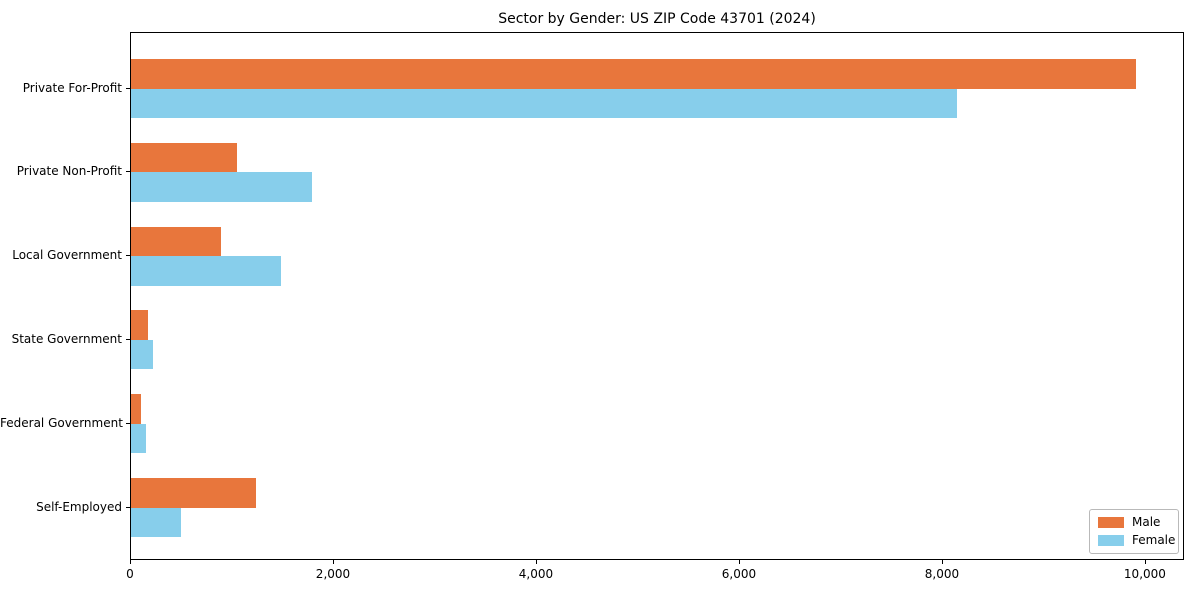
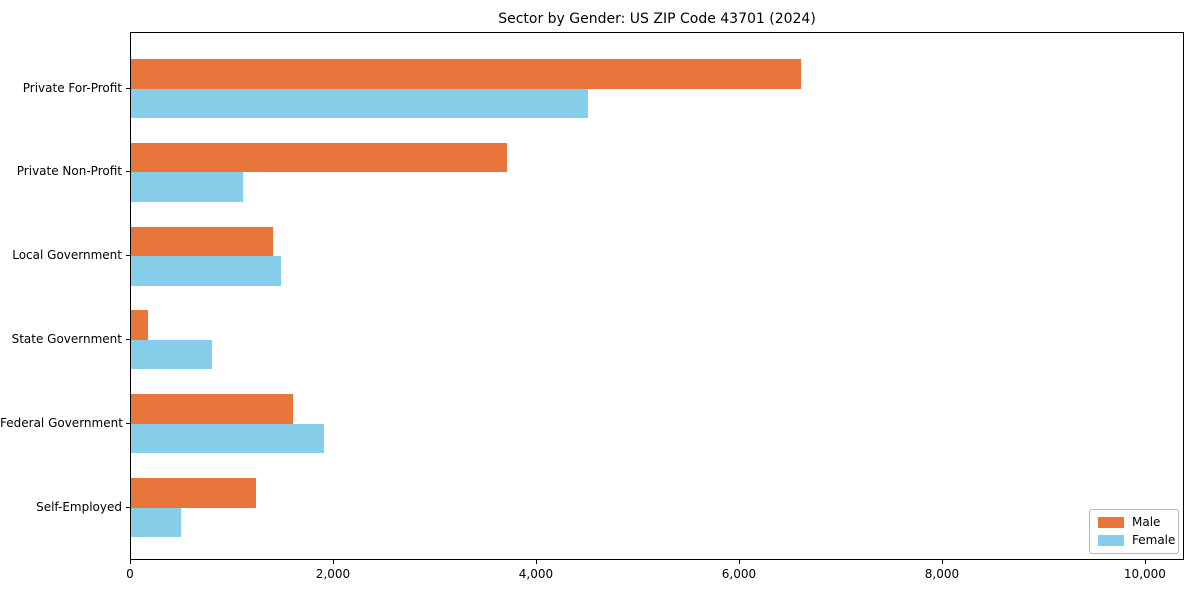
Male/Private For-Profit: 9900 -> 6600
Female/Private For-Profit: 8100 -> 4500
Male/Private Non-Profit: 1000 -> 3700
Female/Private Non-Profit: 1800 -> 1100
Male/Local Government: 900 -> 1400
Female/State Government: 200 -> 800
Male/Federal Government: 100 -> 1600
Female/Federal Government: 200 -> 1900
